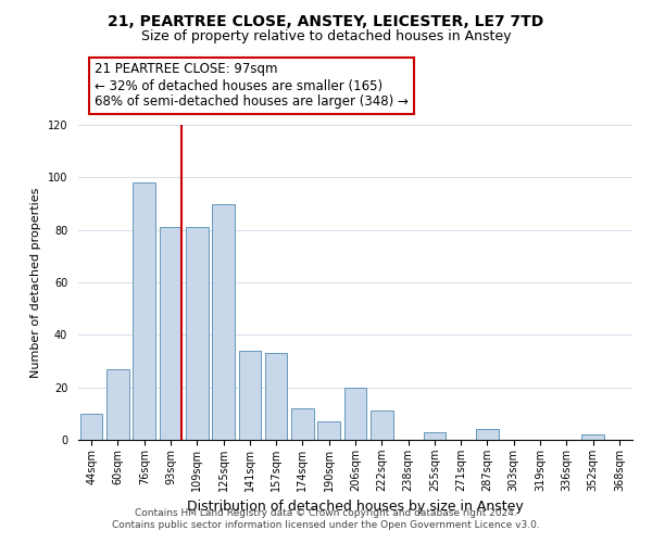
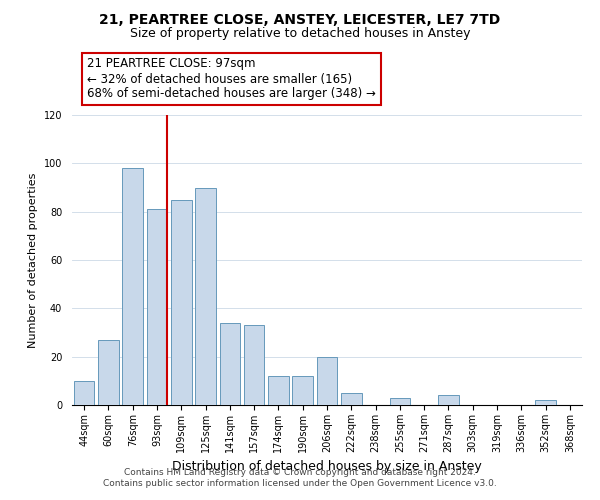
109sqm: 81 -> 85
190sqm: 7 -> 12
222sqm: 11 -> 5
